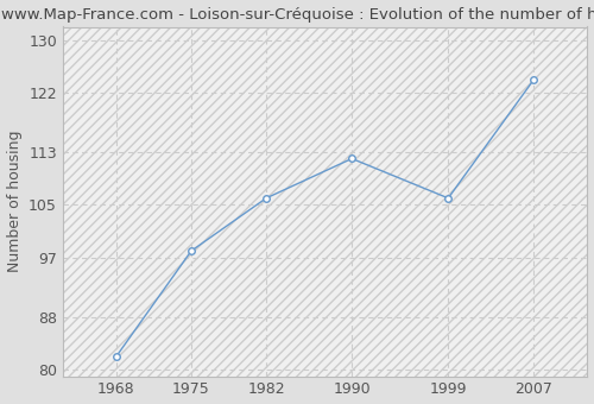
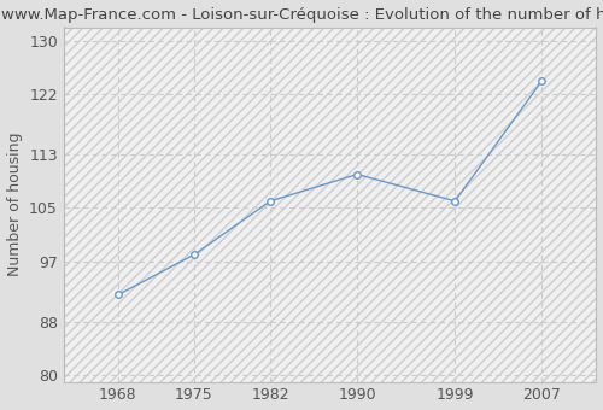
1968: 82 -> 92
1990: 112 -> 110
